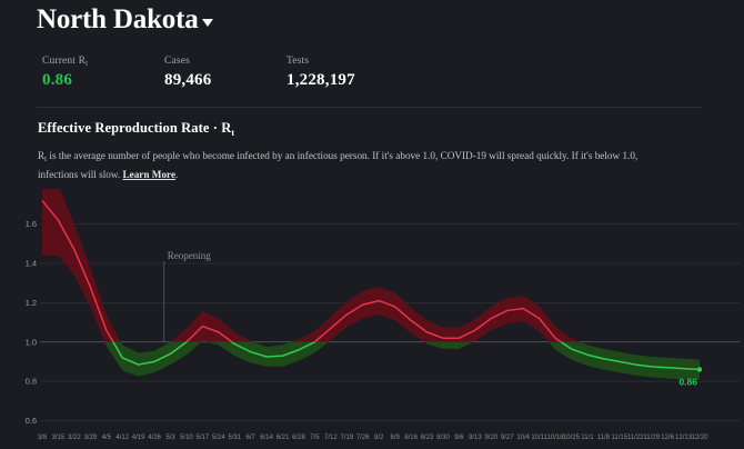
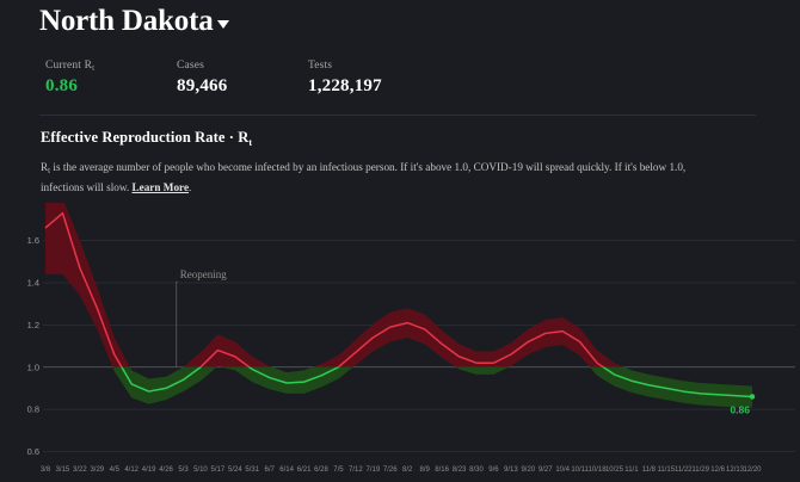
Rt/3/8: 1.72 -> 1.66
Rt/3/15: 1.62 -> 1.73
